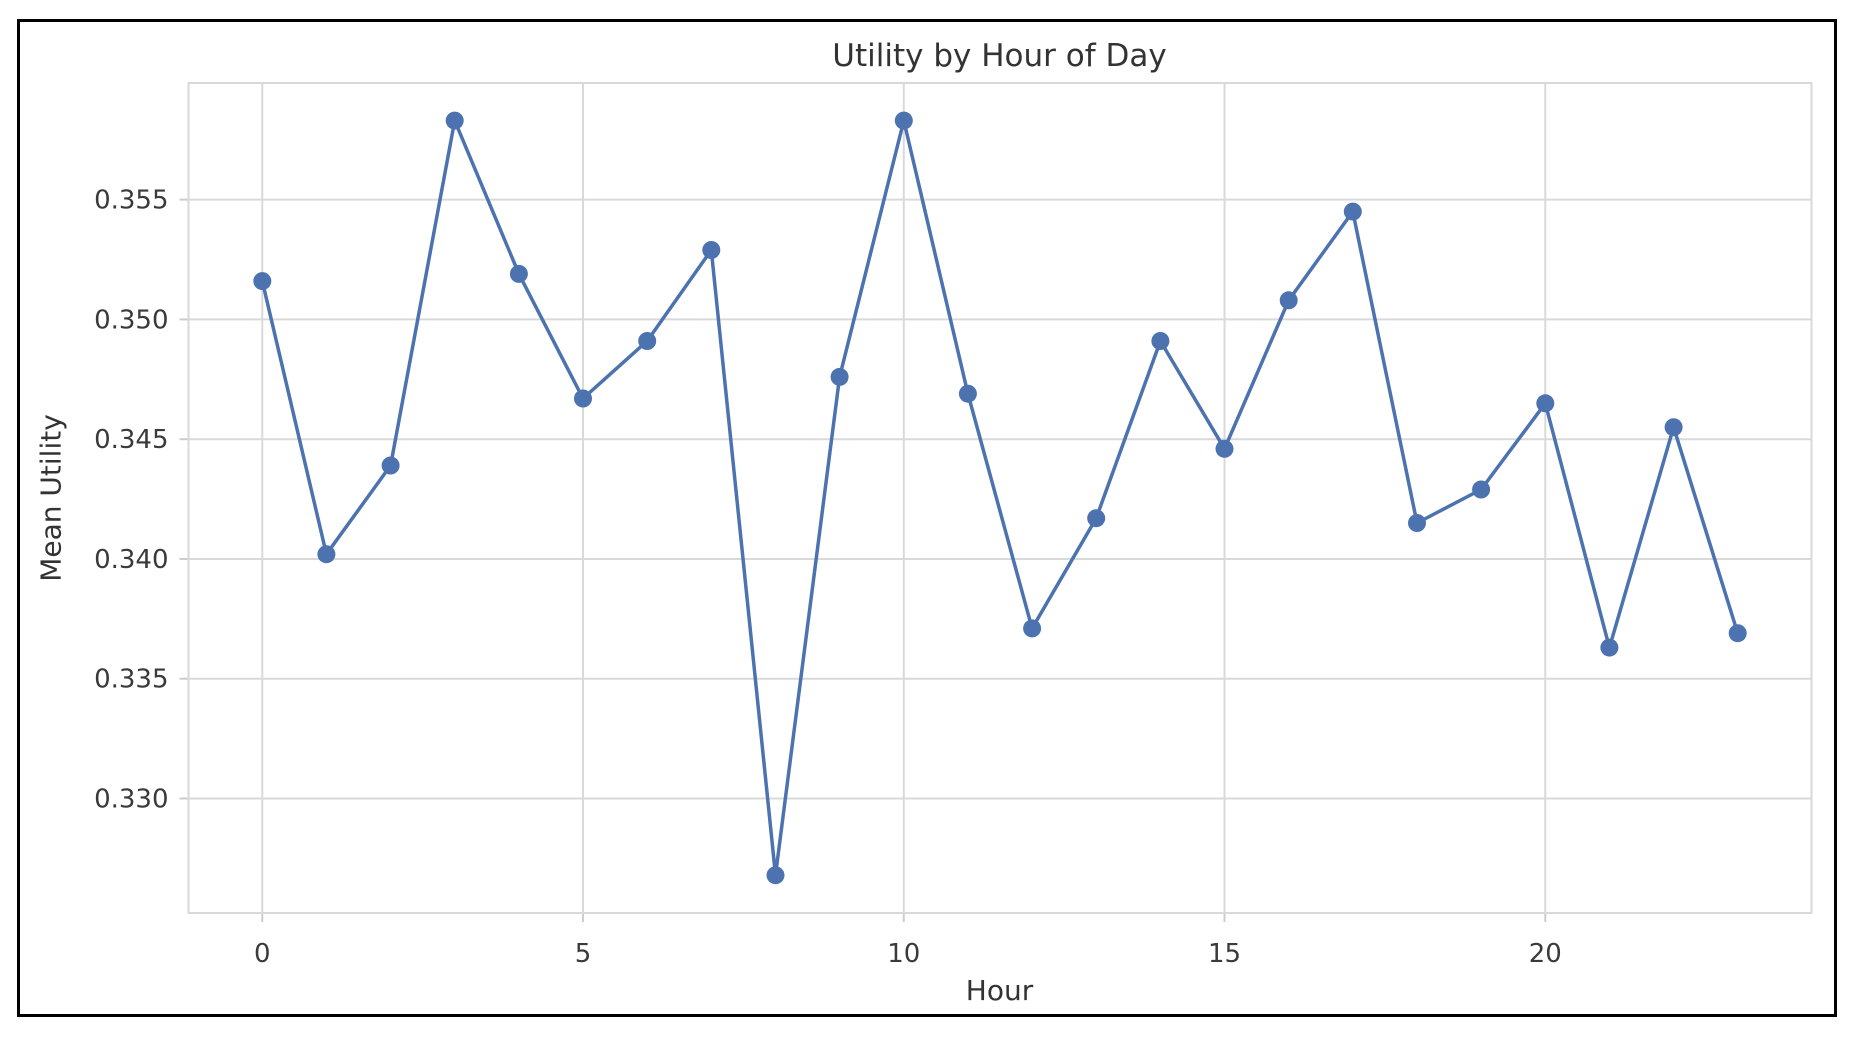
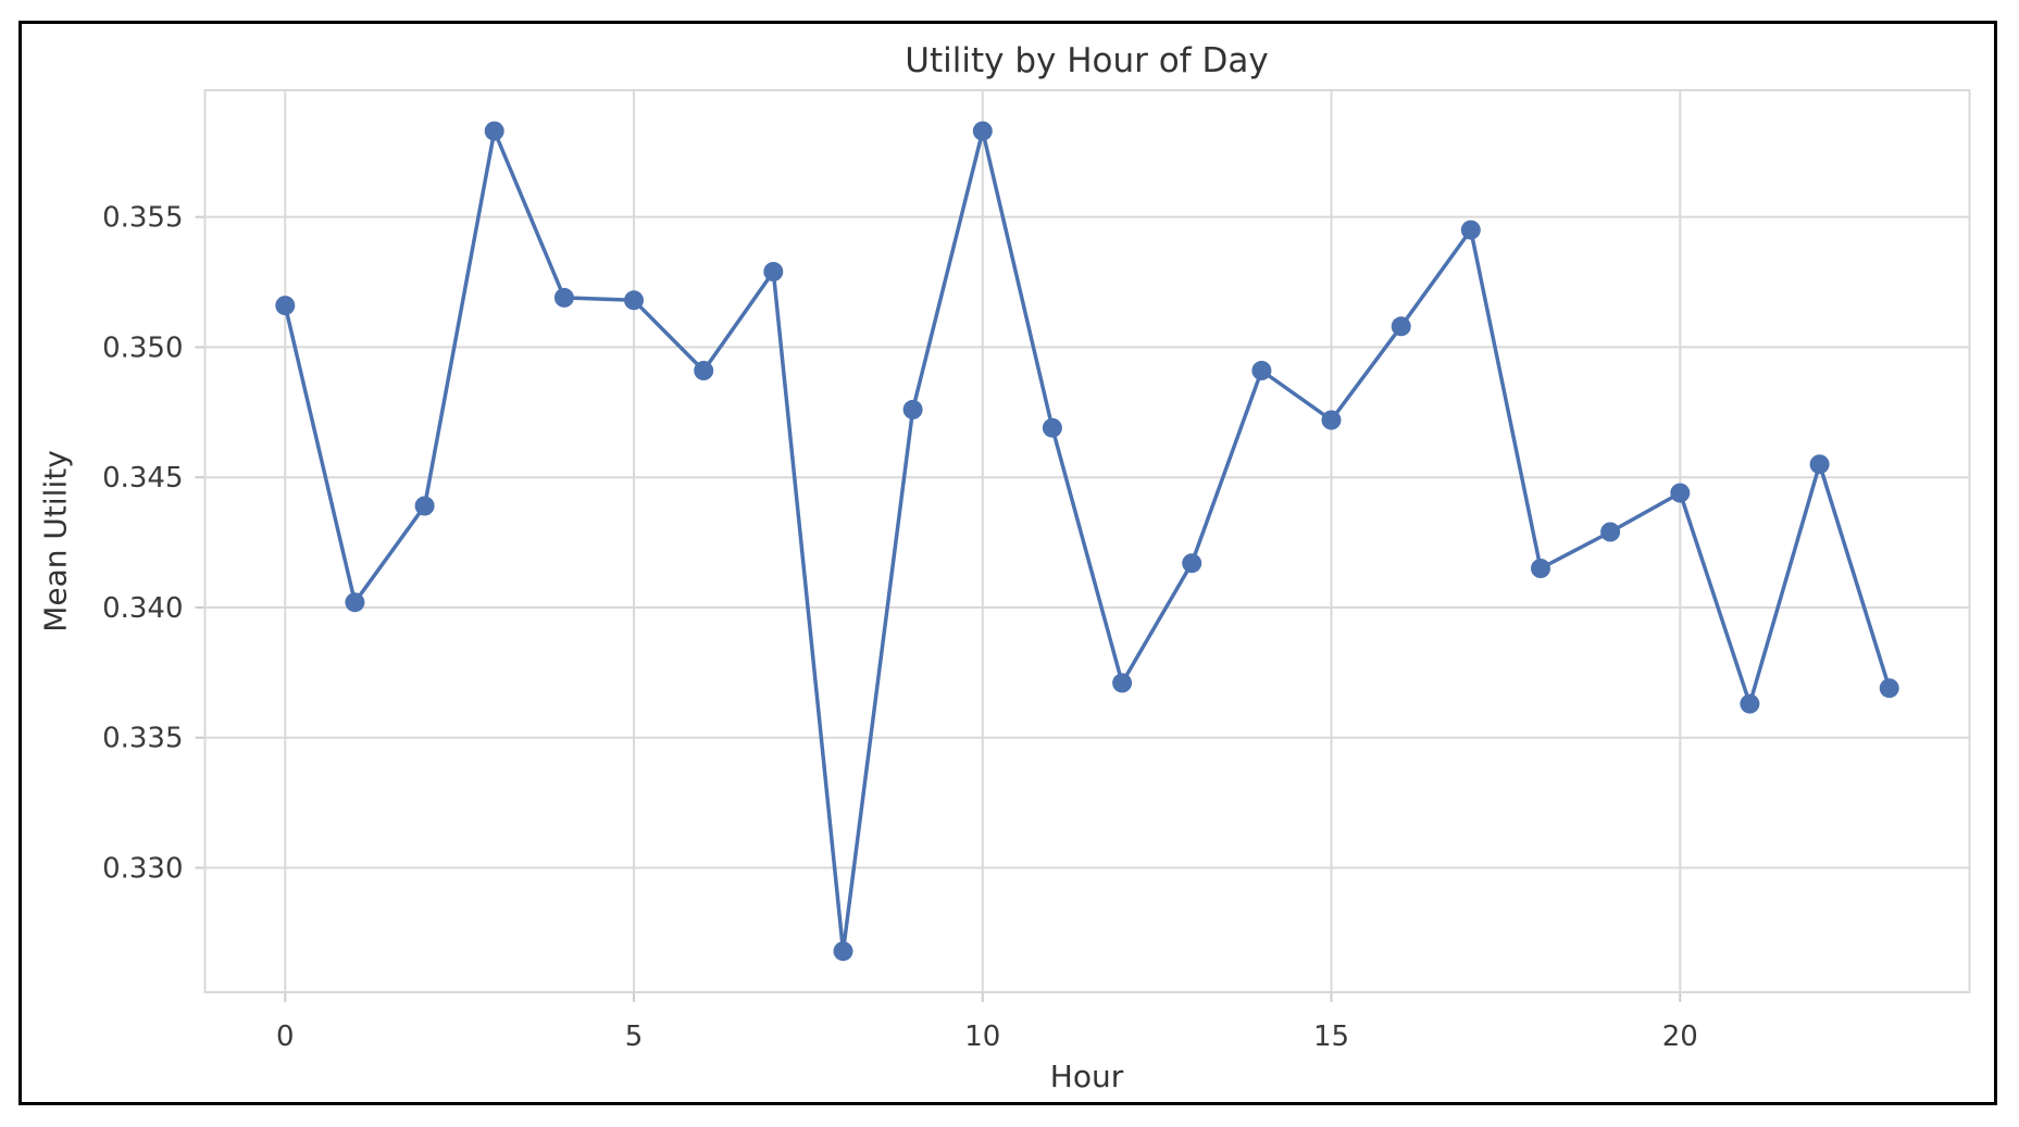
5: 0.3467 -> 0.3518
15: 0.3446 -> 0.3472
20: 0.3465 -> 0.3444
